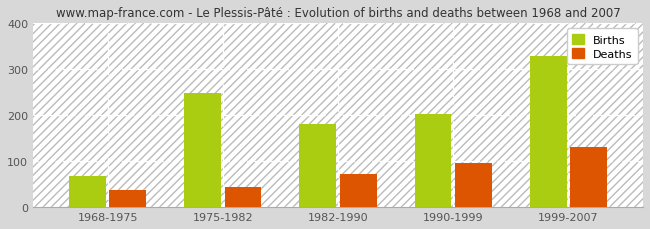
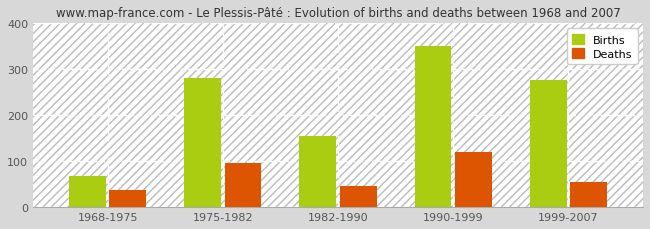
Births/1975-1982: 248 -> 280
Deaths/1975-1982: 44 -> 95
Births/1982-1990: 180 -> 155
Deaths/1982-1990: 73 -> 45
Births/1990-1999: 202 -> 350
Deaths/1990-1999: 95 -> 120
Births/1999-2007: 328 -> 275
Deaths/1999-2007: 131 -> 55
